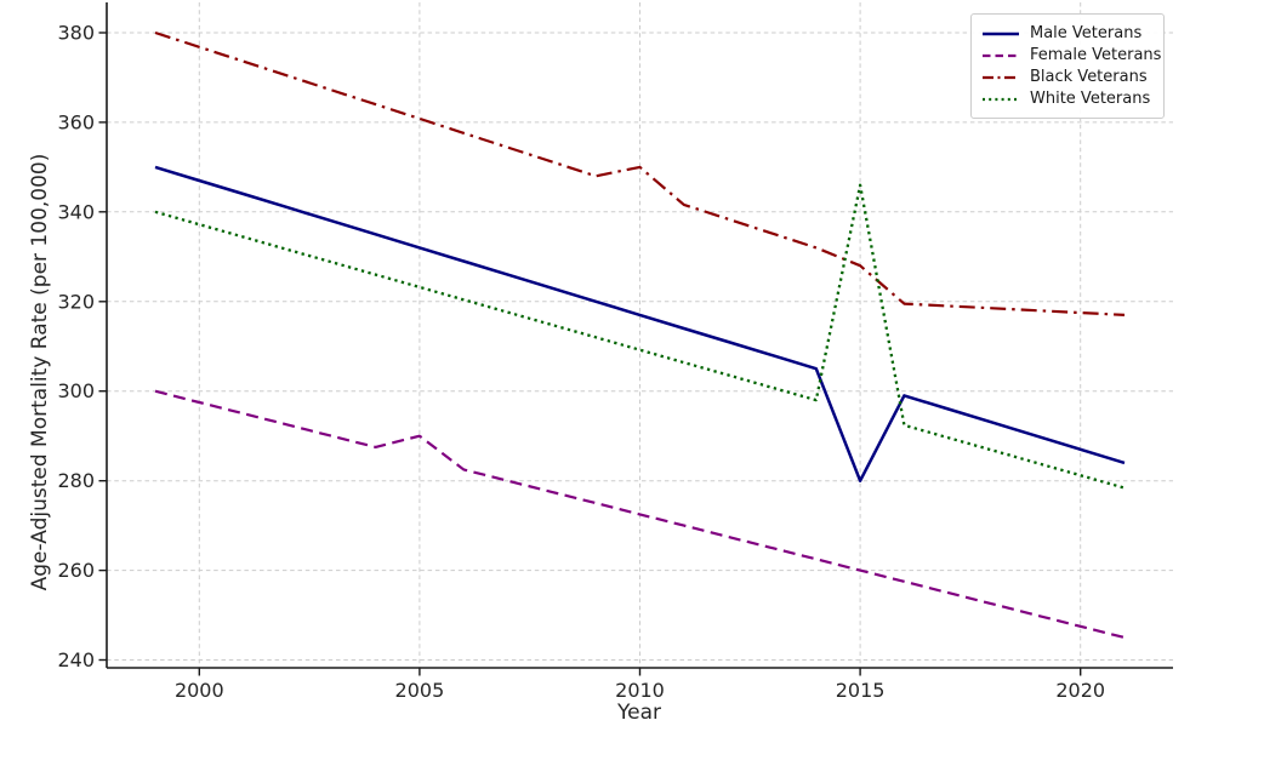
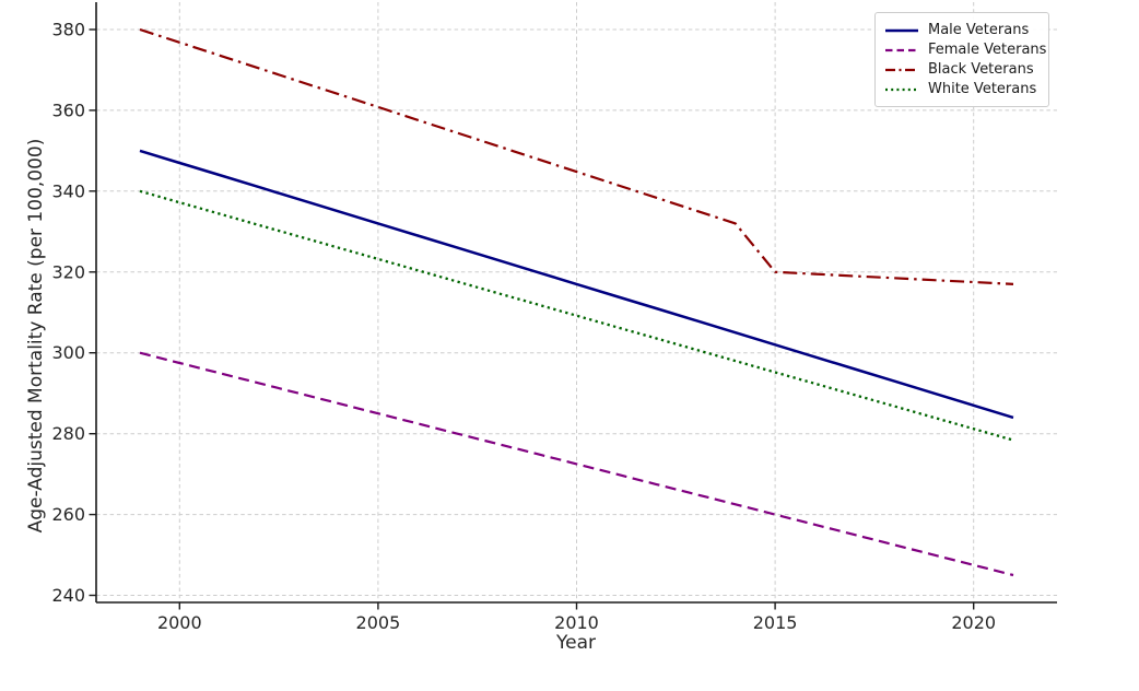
Female Veterans/2005: 290 -> 285
Black Veterans/2010: 350 -> 345
Male Veterans/2015: 280 -> 302
Black Veterans/2015: 328 -> 320
White Veterans/2015: 346 -> 295
